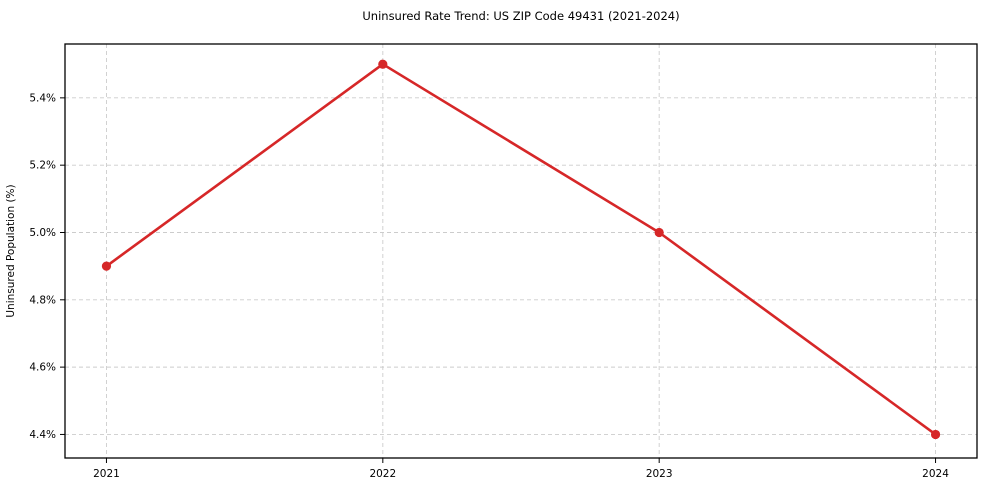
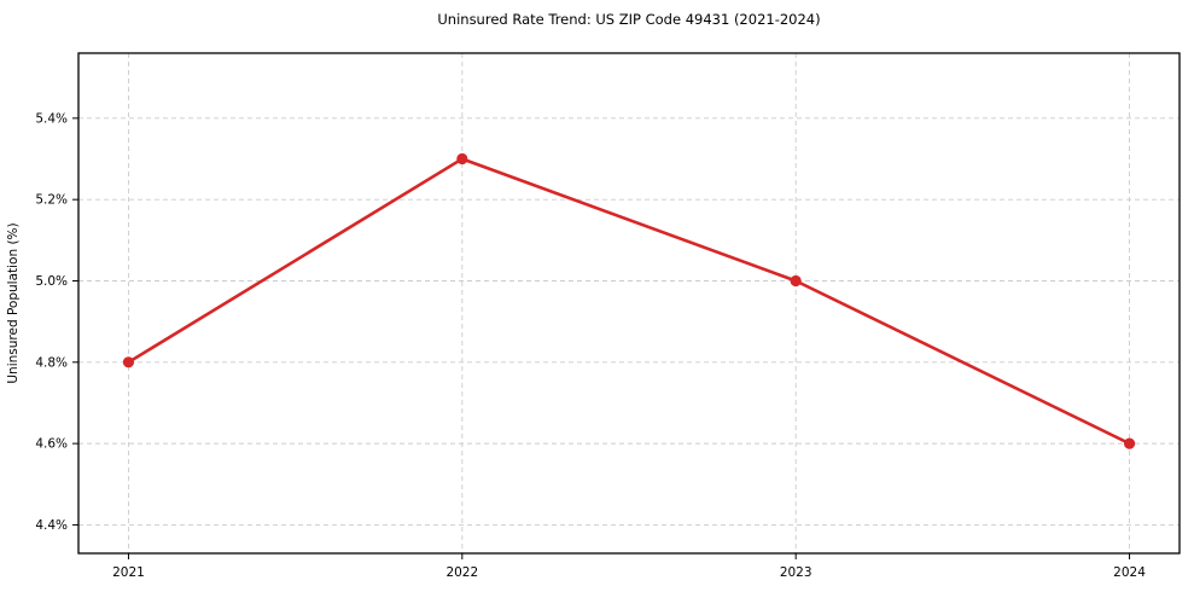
2021: 4.9% -> 4.8%
2022: 5.5% -> 5.3%
2024: 4.4% -> 4.6%
